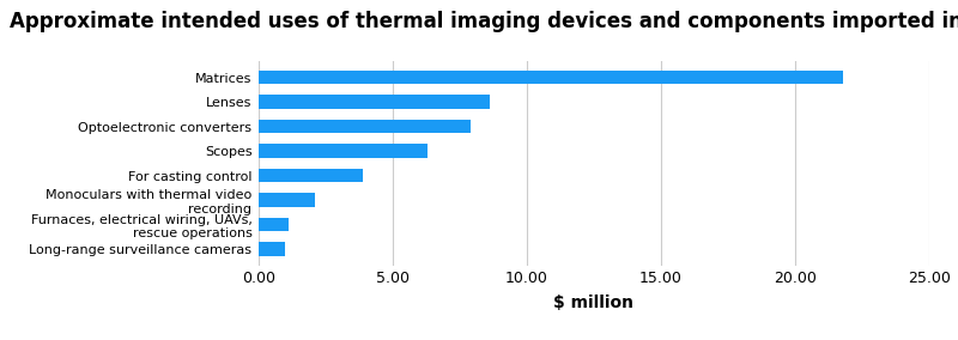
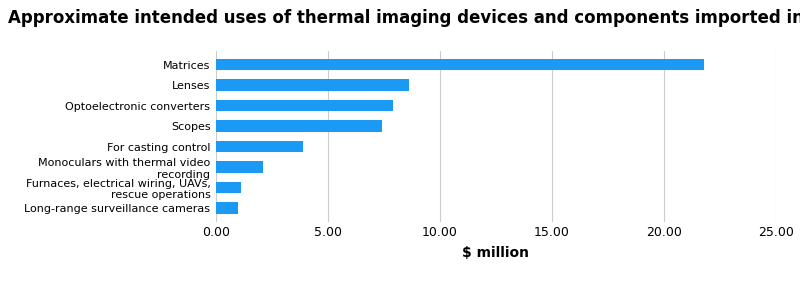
Scopes: 6.3 -> 7.4
